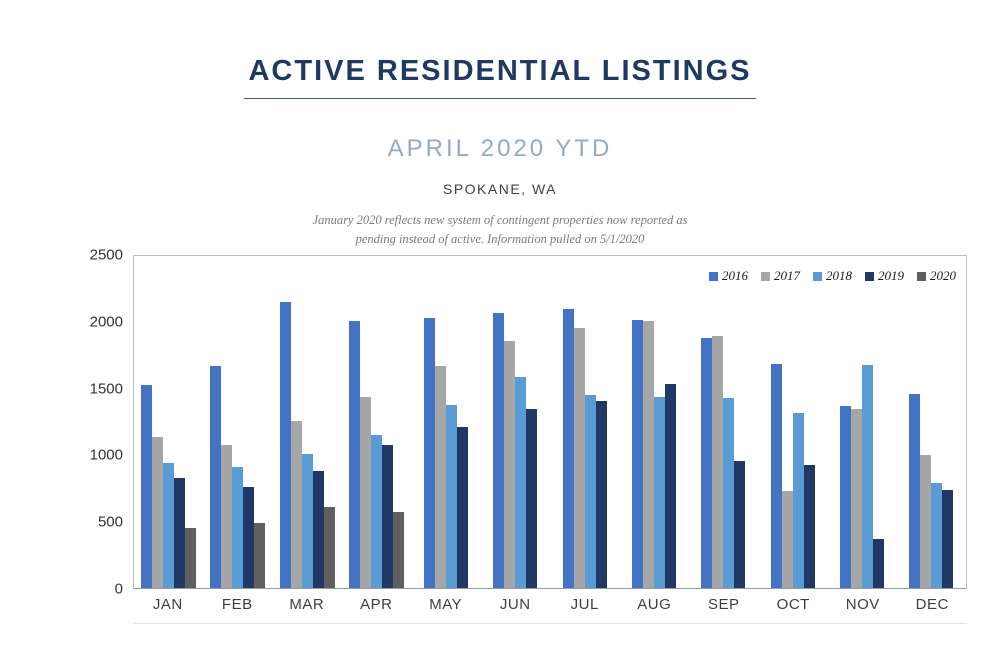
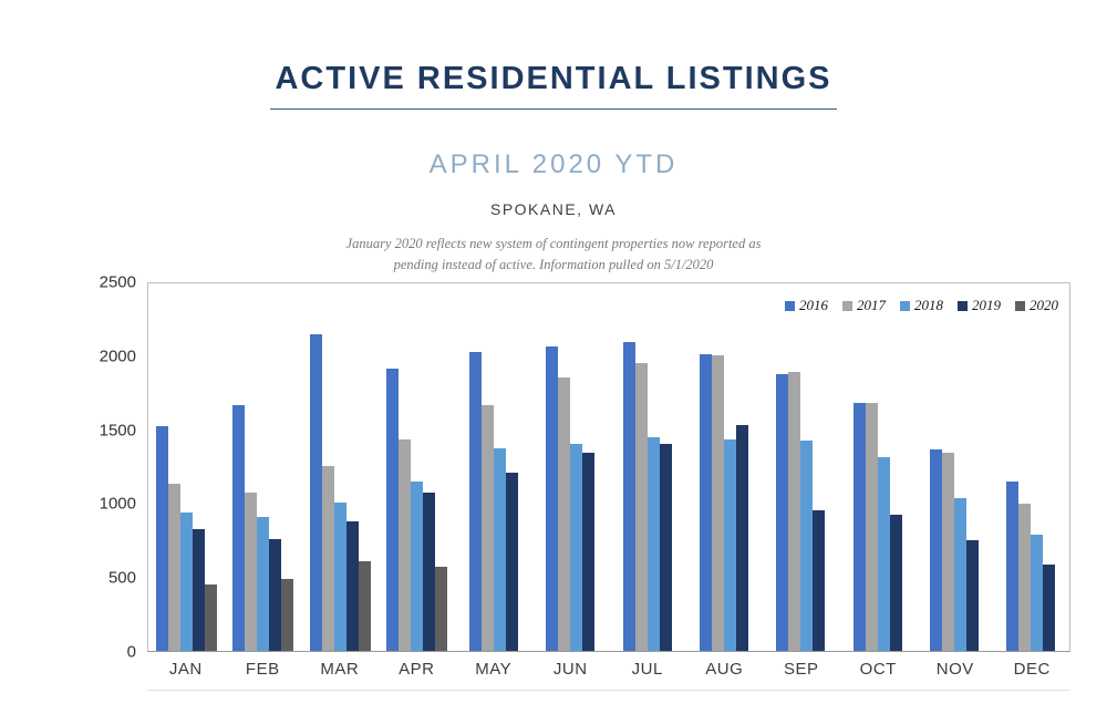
2016/APR: 2010 -> 1920
2018/JUN: 1590 -> 1410
2017/OCT: 730 -> 1690
2018/NOV: 1680 -> 1040
2019/NOV: 370 -> 750
2016/DEC: 1460 -> 1150
2019/DEC: 740 -> 590
